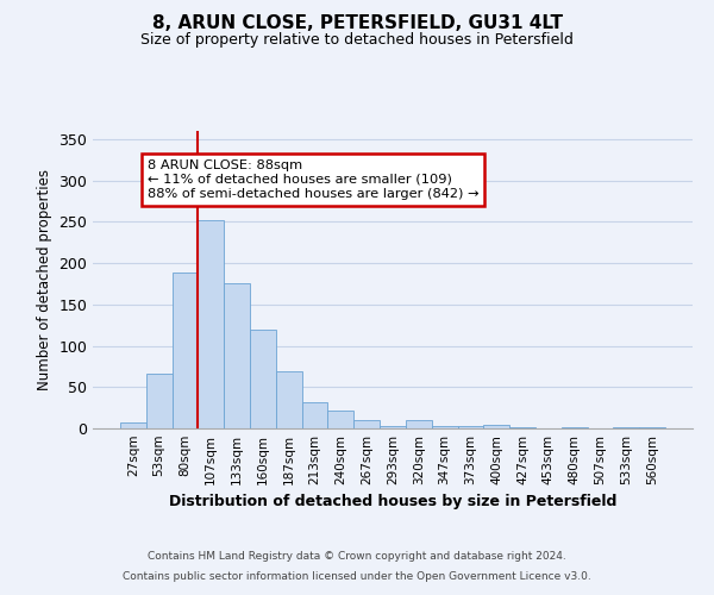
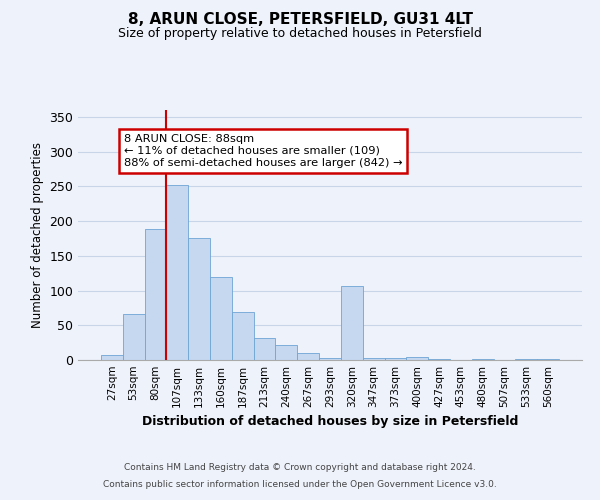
320sqm: 10 -> 106
